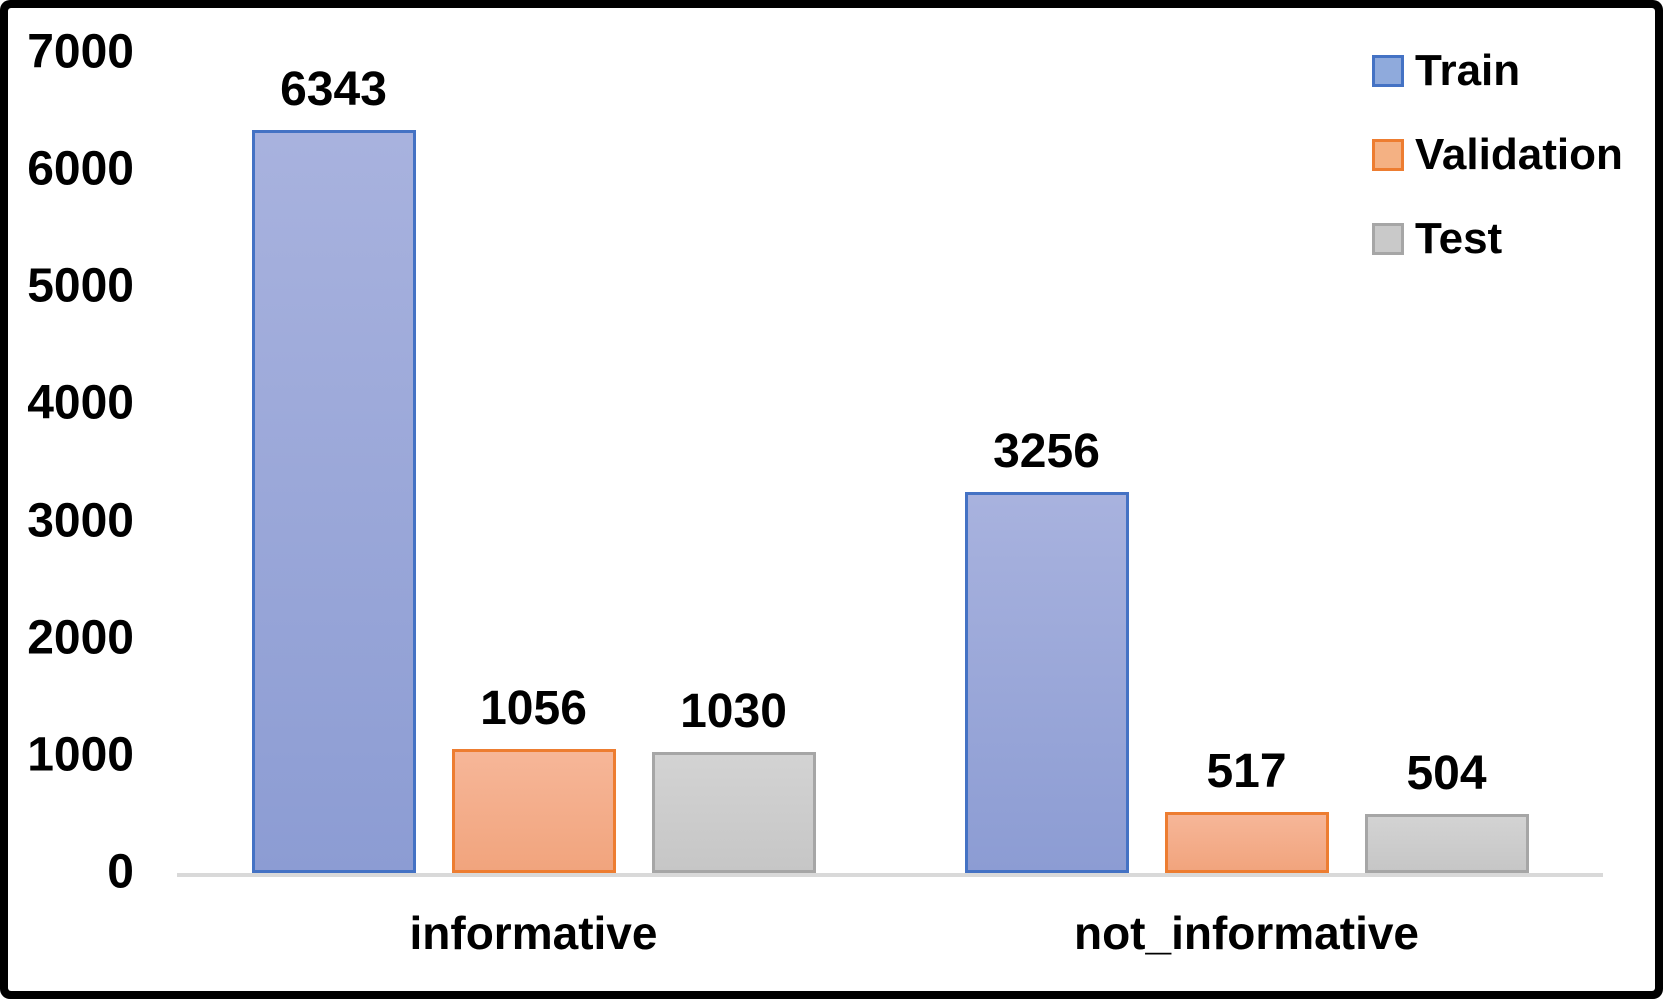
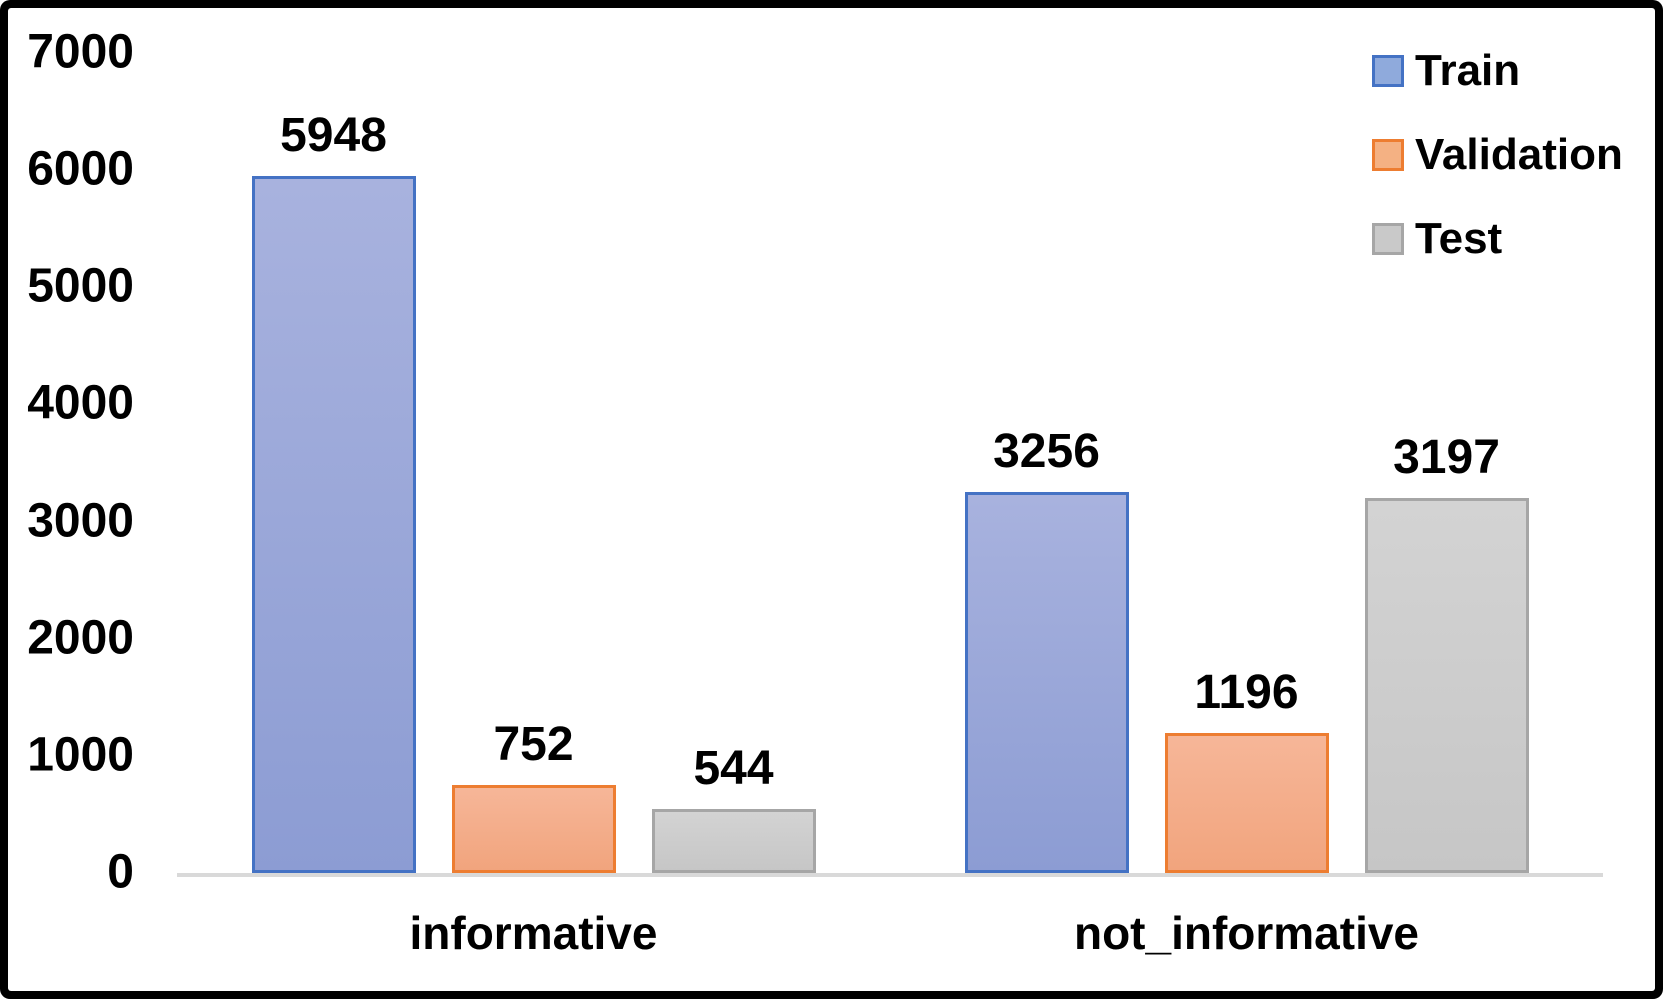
Train/informative: 6343 -> 5948
Validation/informative: 1056 -> 752
Test/informative: 1030 -> 544
Validation/not_informative: 517 -> 1196
Test/not_informative: 504 -> 3197
